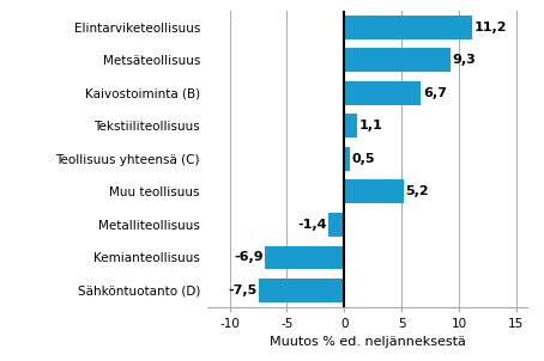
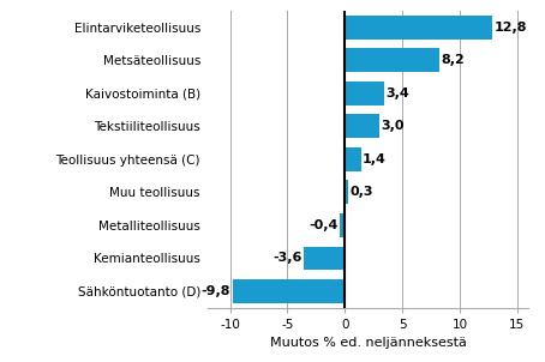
Elintarviketeollisuus: 11,2 -> 12,8
Metsäteollisuus: 9,3 -> 8,2
Kaivostoiminta (B): 6,7 -> 3,4
Tekstiiliteollisuus: 1,1 -> 3,0
Teollisuus yhteensä (C): 0,5 -> 1,4
Muu teollisuus: 5,2 -> 0,3
Metalliteollisuus: -1,4 -> -0,4
Kemianteollisuus: -6,9 -> -3,6
Sähköntuotanto (D): -7,5 -> -9,8
